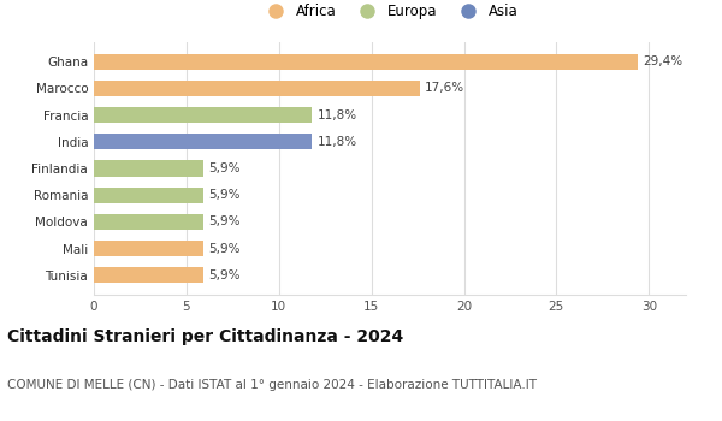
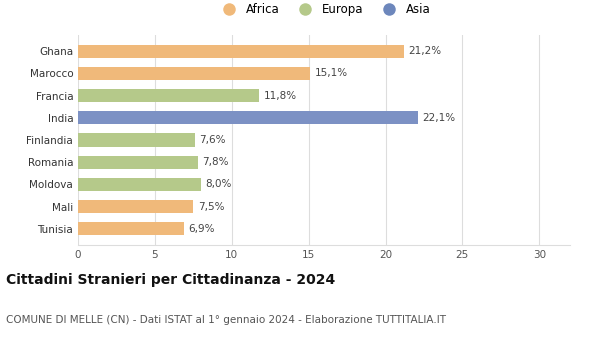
Ghana: 29,4% -> 21,2%
Marocco: 17,6% -> 15,1%
India: 11,8% -> 22,1%
Finlandia: 5,9% -> 7,6%
Romania: 5,9% -> 7,8%
Moldova: 5,9% -> 8,0%
Mali: 5,9% -> 7,5%
Tunisia: 5,9% -> 6,9%
